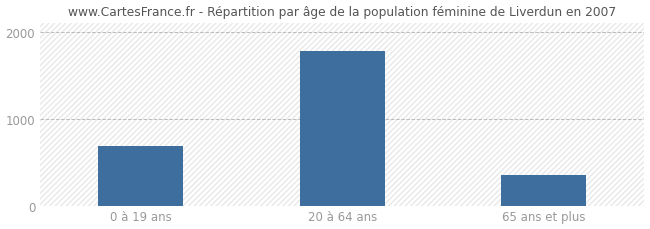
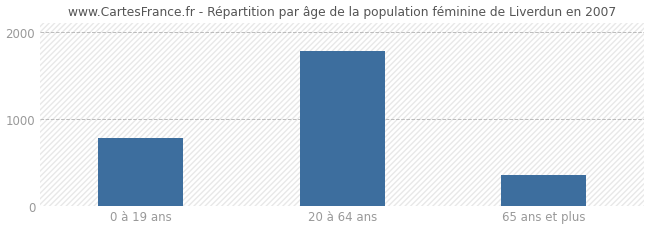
0 à 19 ans: 680 -> 780
